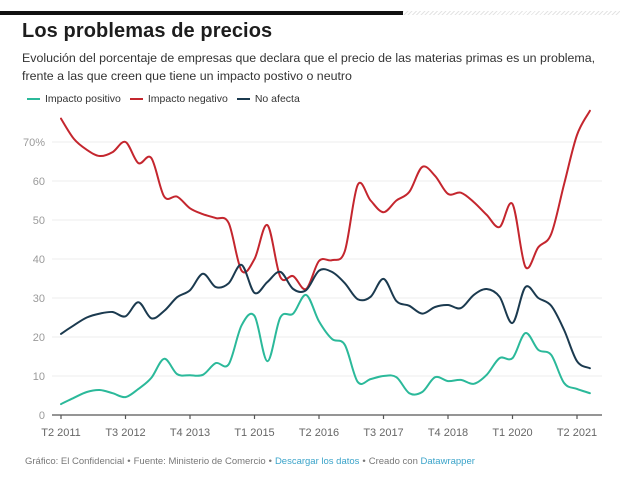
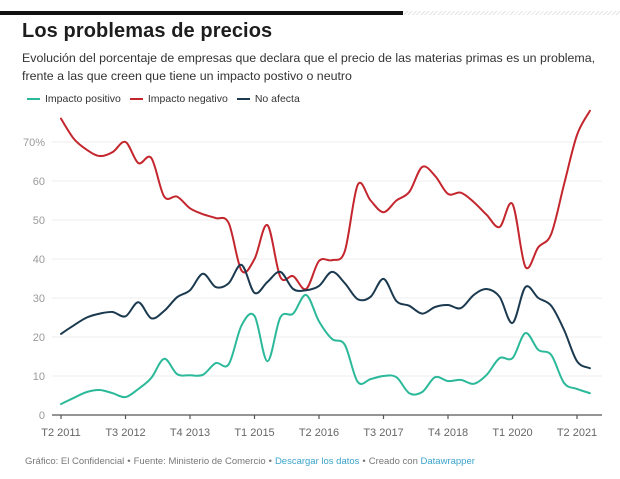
No afecta/T2 2016: 37% -> 33%
